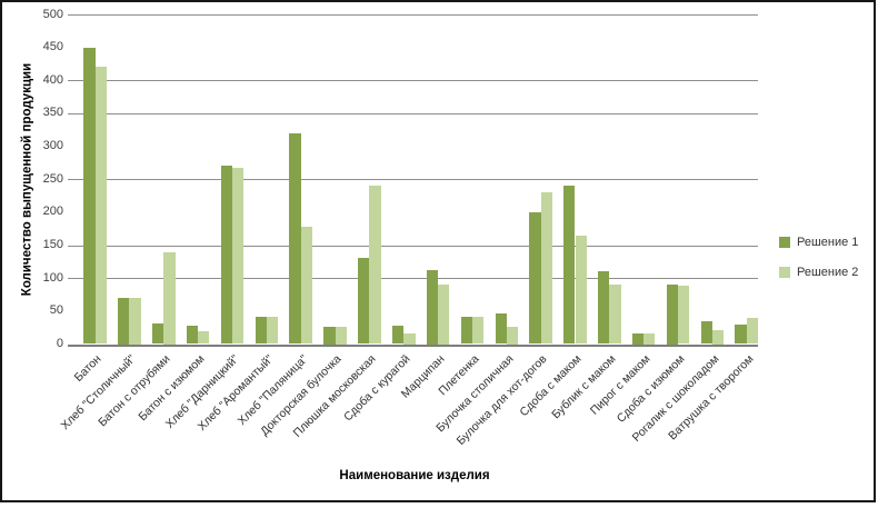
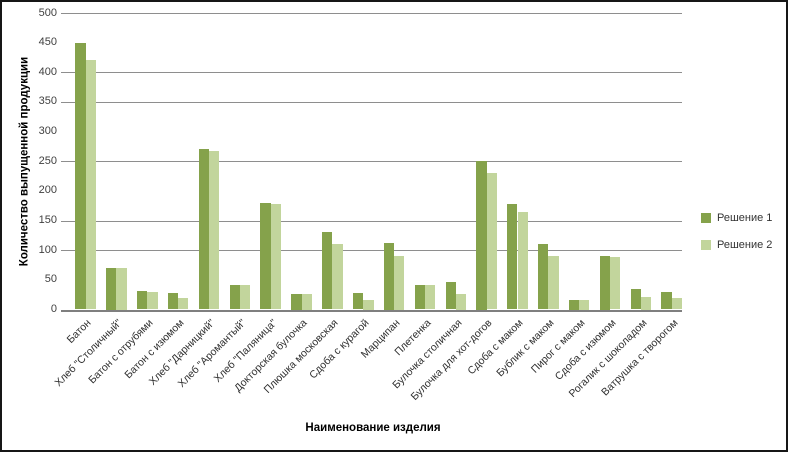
Решение 2/Батон с отрубями: 140 -> 30
Решение 1/Хлеб "Паляница": 320 -> 180
Решение 2/Плюшка московская: 240 -> 110
Решение 1/Булочка для хот-догов: 200 -> 250
Решение 1/Сдоба с маком: 240 -> 180
Решение 2/Ватрушка с творогом: 40 -> 20
